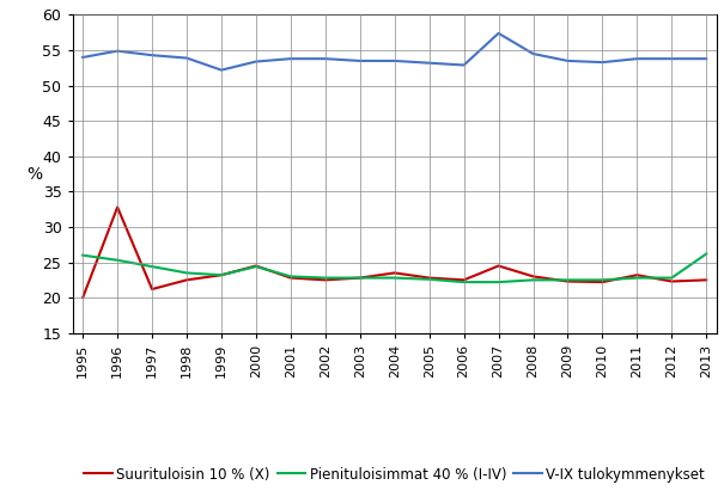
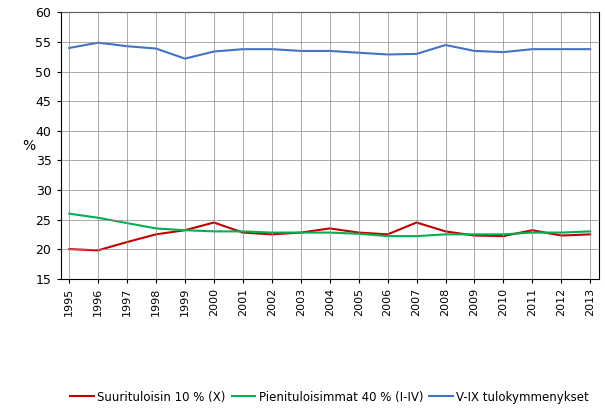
Suurituloisin 10 % (X)/1996: 32.8 -> 19.8
Pienituloisimmat 40 % (I-IV)/2000: 24.4 -> 23.0
V-IX tulokymmenykset/2007: 57.4 -> 53.0
Pienituloisimmat 40 % (I-IV)/2013: 26.2 -> 23.0
